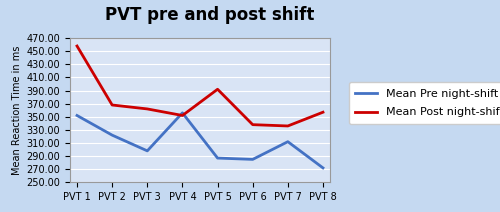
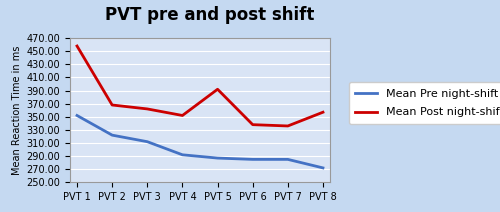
Mean Pre night-shift/PVT 3: 298 -> 312
Mean Pre night-shift/PVT 4: 356 -> 292
Mean Pre night-shift/PVT 7: 312 -> 285
